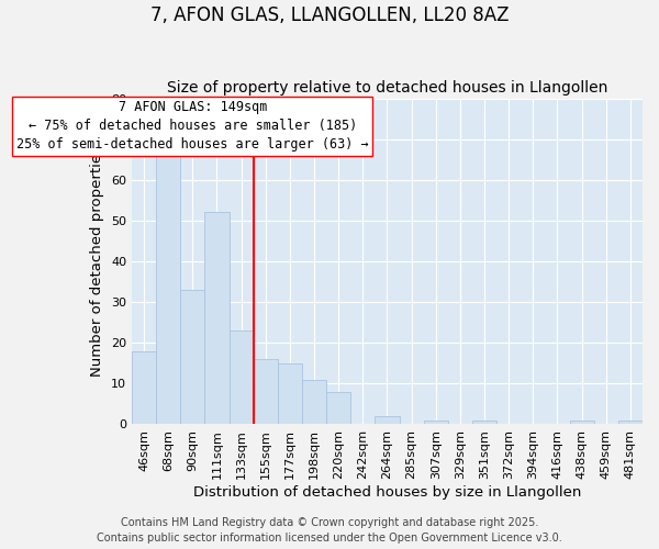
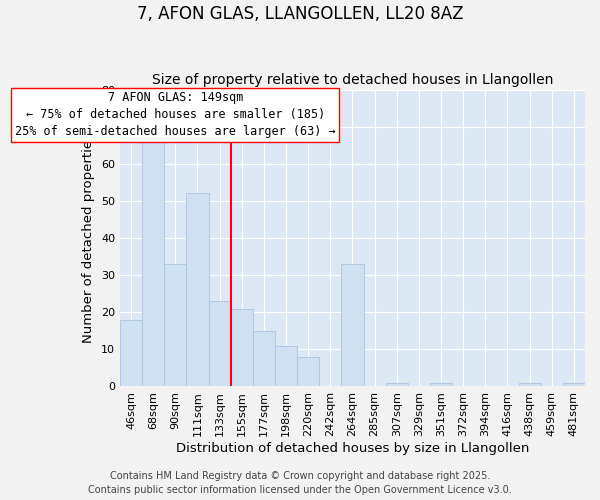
155sqm: 16 -> 21
264sqm: 2 -> 33
